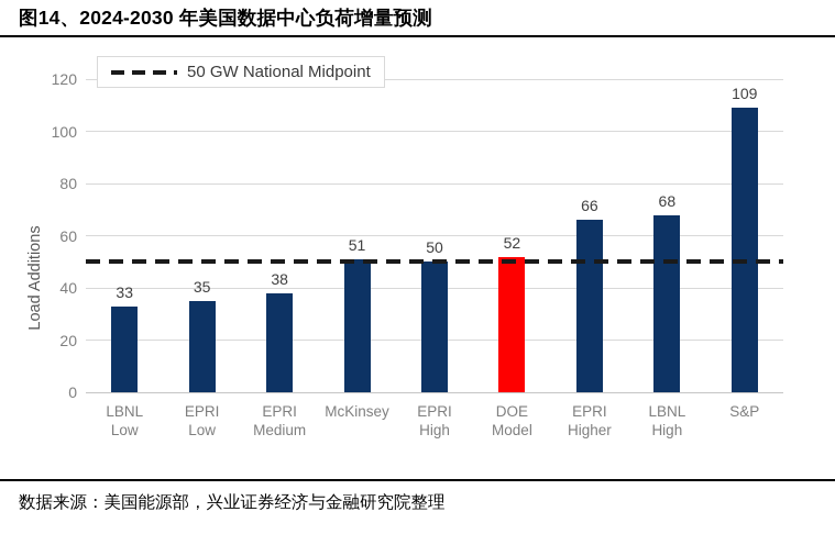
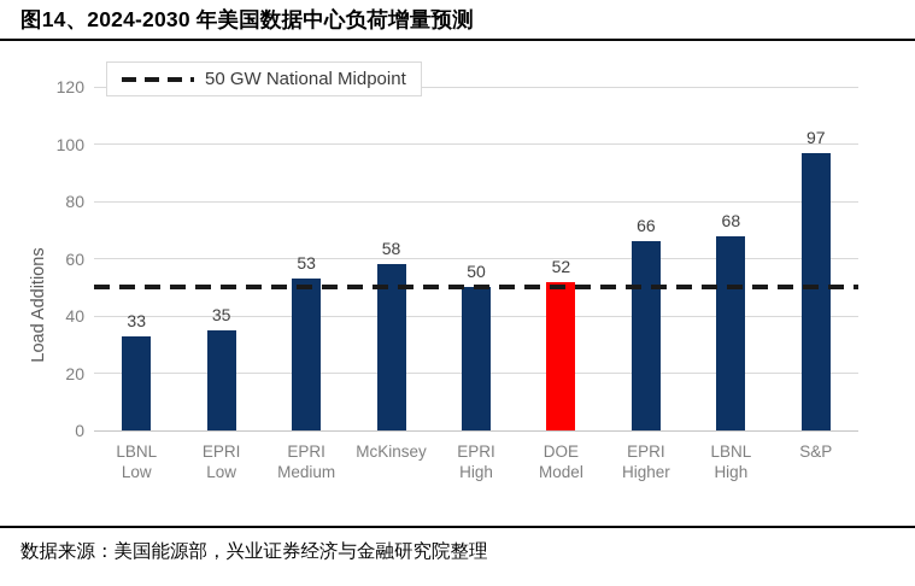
EPRI Medium: 38 -> 53
McKinsey: 51 -> 58
S&P: 109 -> 97
